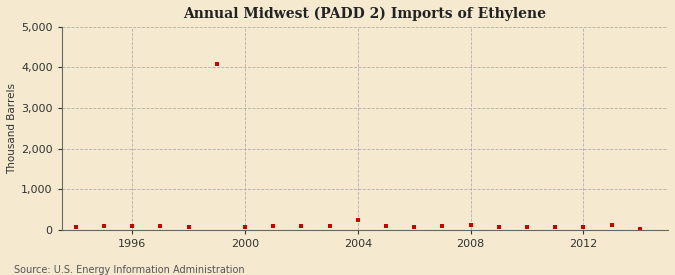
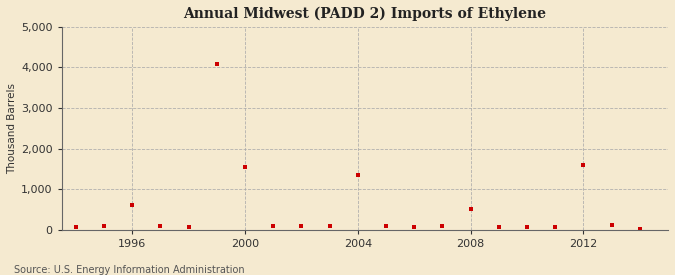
1996: 90 -> 600
2000: 80 -> 1,550
2004: 230 -> 1,350
2008: 120 -> 500
2012: 80 -> 1,600
